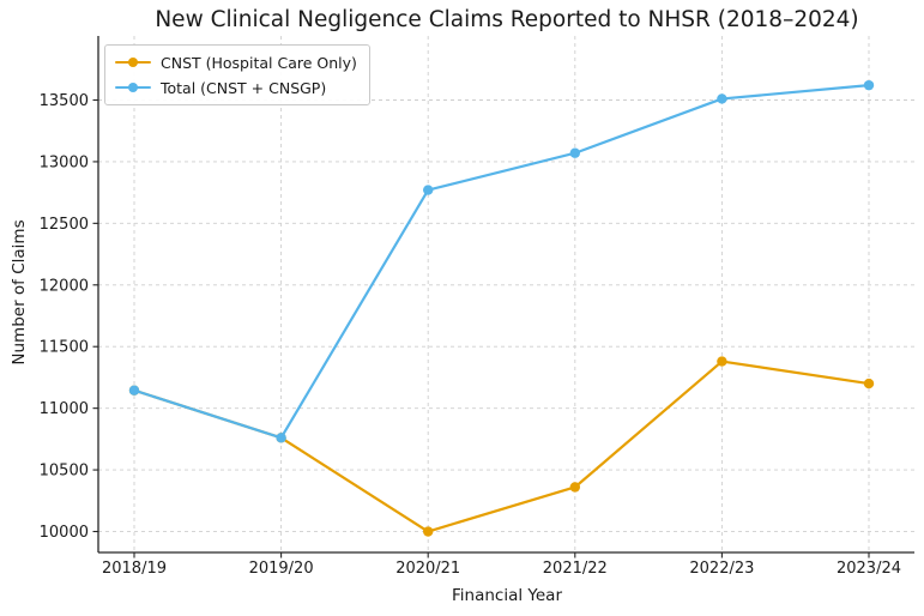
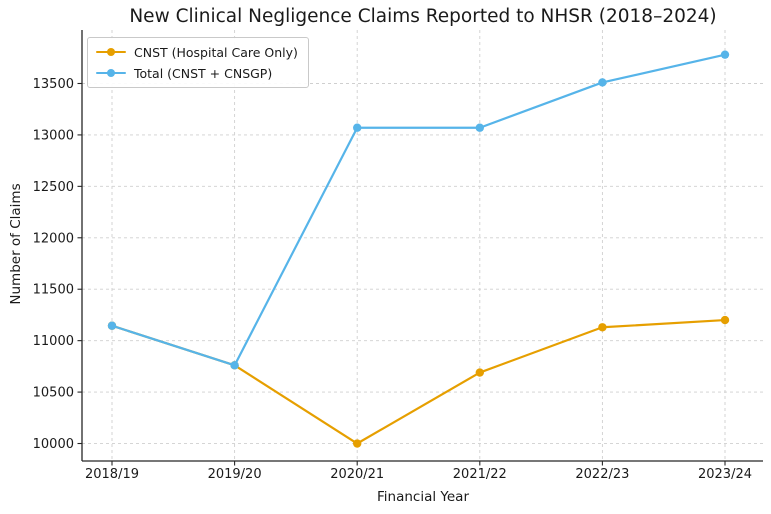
Total (CNST + CNSGP)/2020/21: 12770 -> 13070
CNST (Hospital Care Only)/2021/22: 10360 -> 10690
CNST (Hospital Care Only)/2022/23: 11380 -> 11130
Total (CNST + CNSGP)/2023/24: 13620 -> 13780
